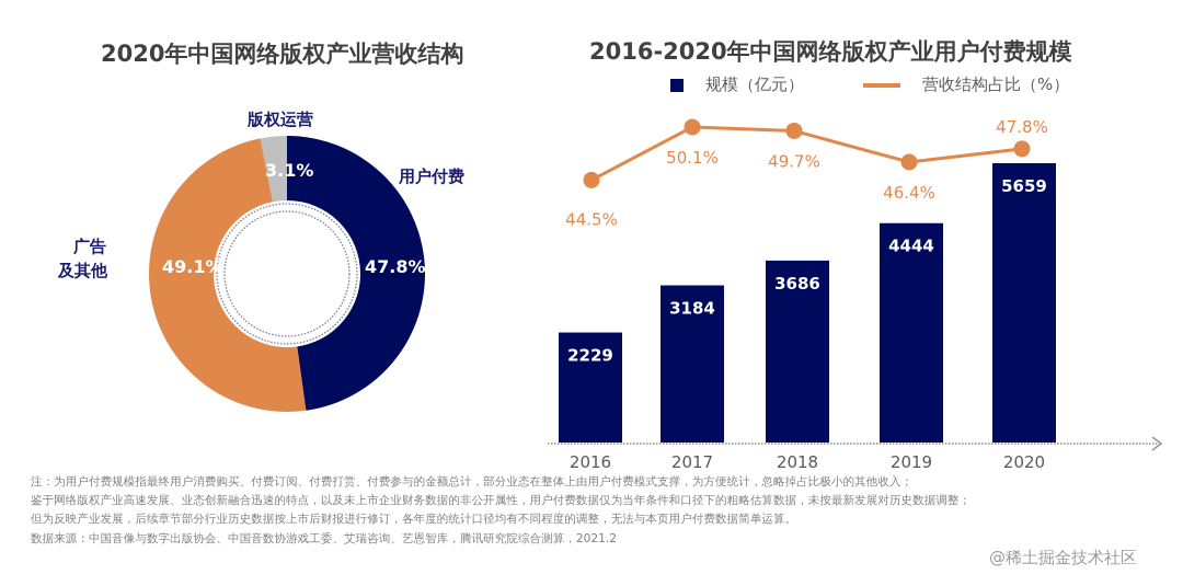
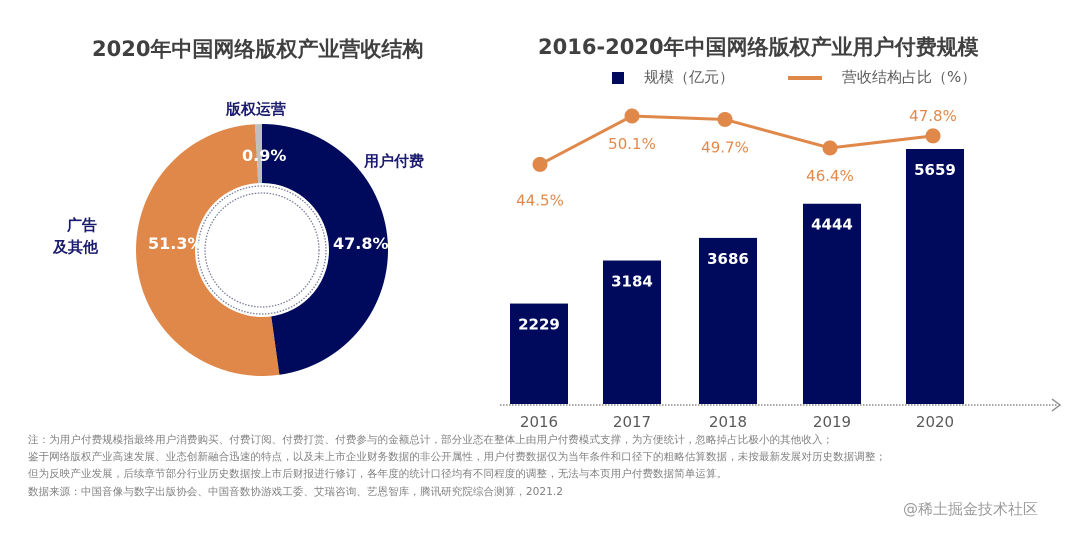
2020年中国网络版权产业营收结构/广告及其他: 49.1% -> 51.3%
2020年中国网络版权产业营收结构/版权运营: 3.1% -> 0.9%
